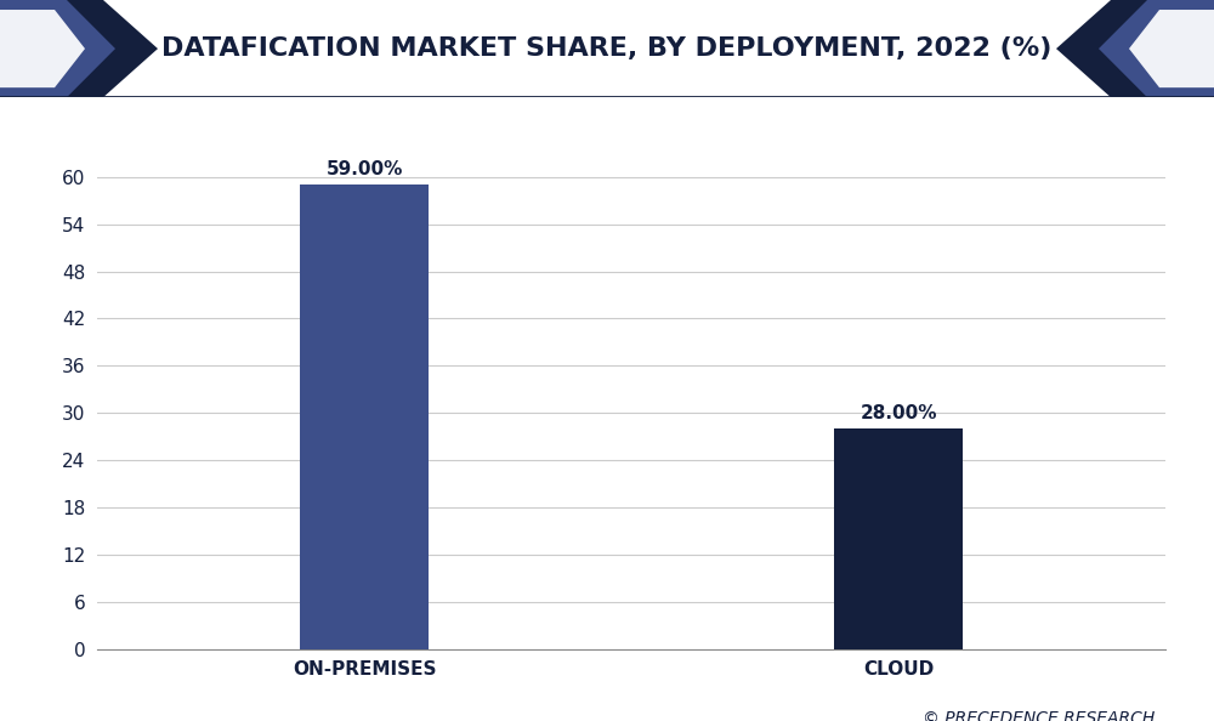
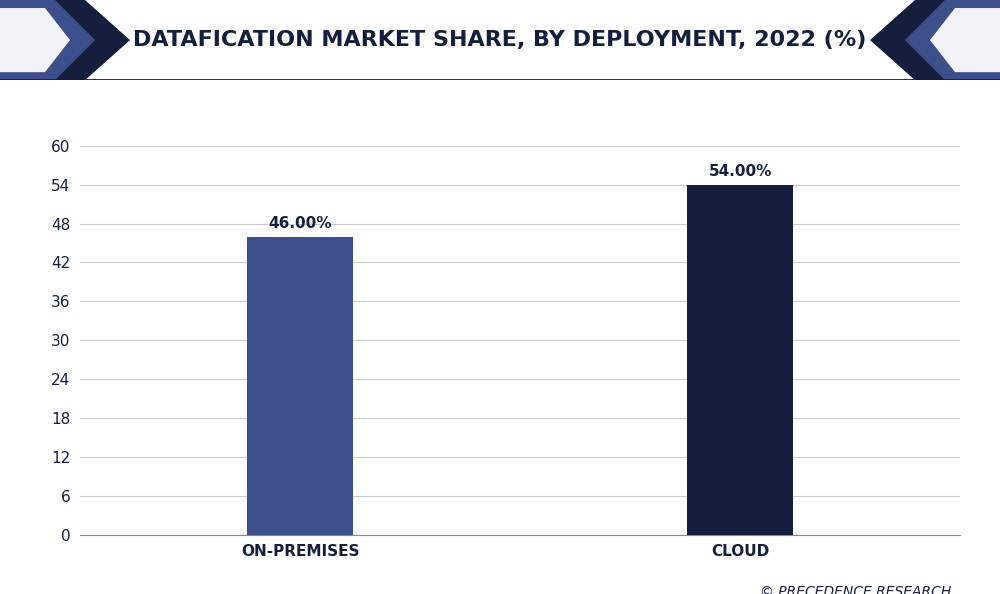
ON-PREMISES: 59.00% -> 46.00%
CLOUD: 28.00% -> 54.00%
